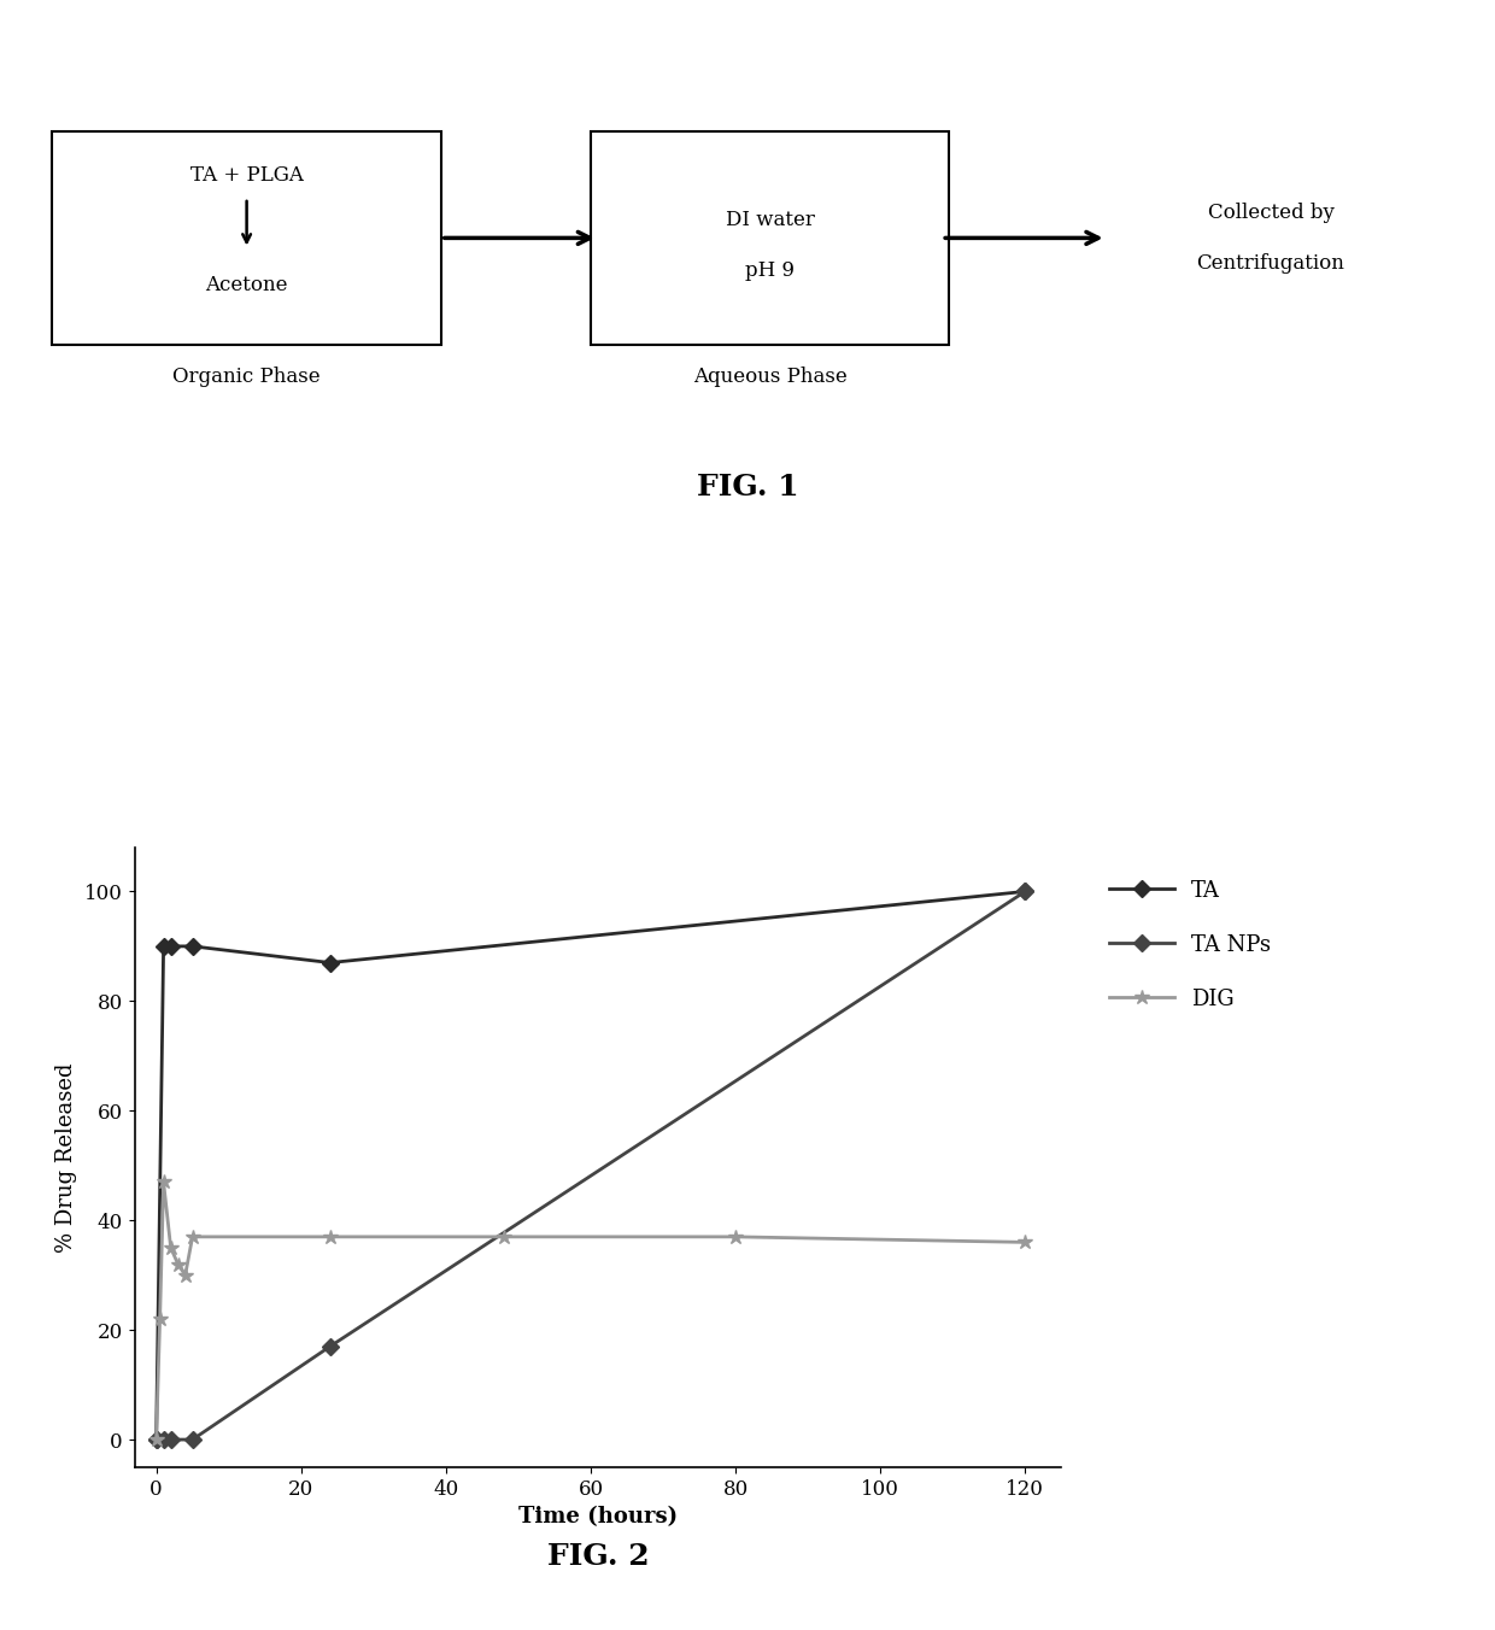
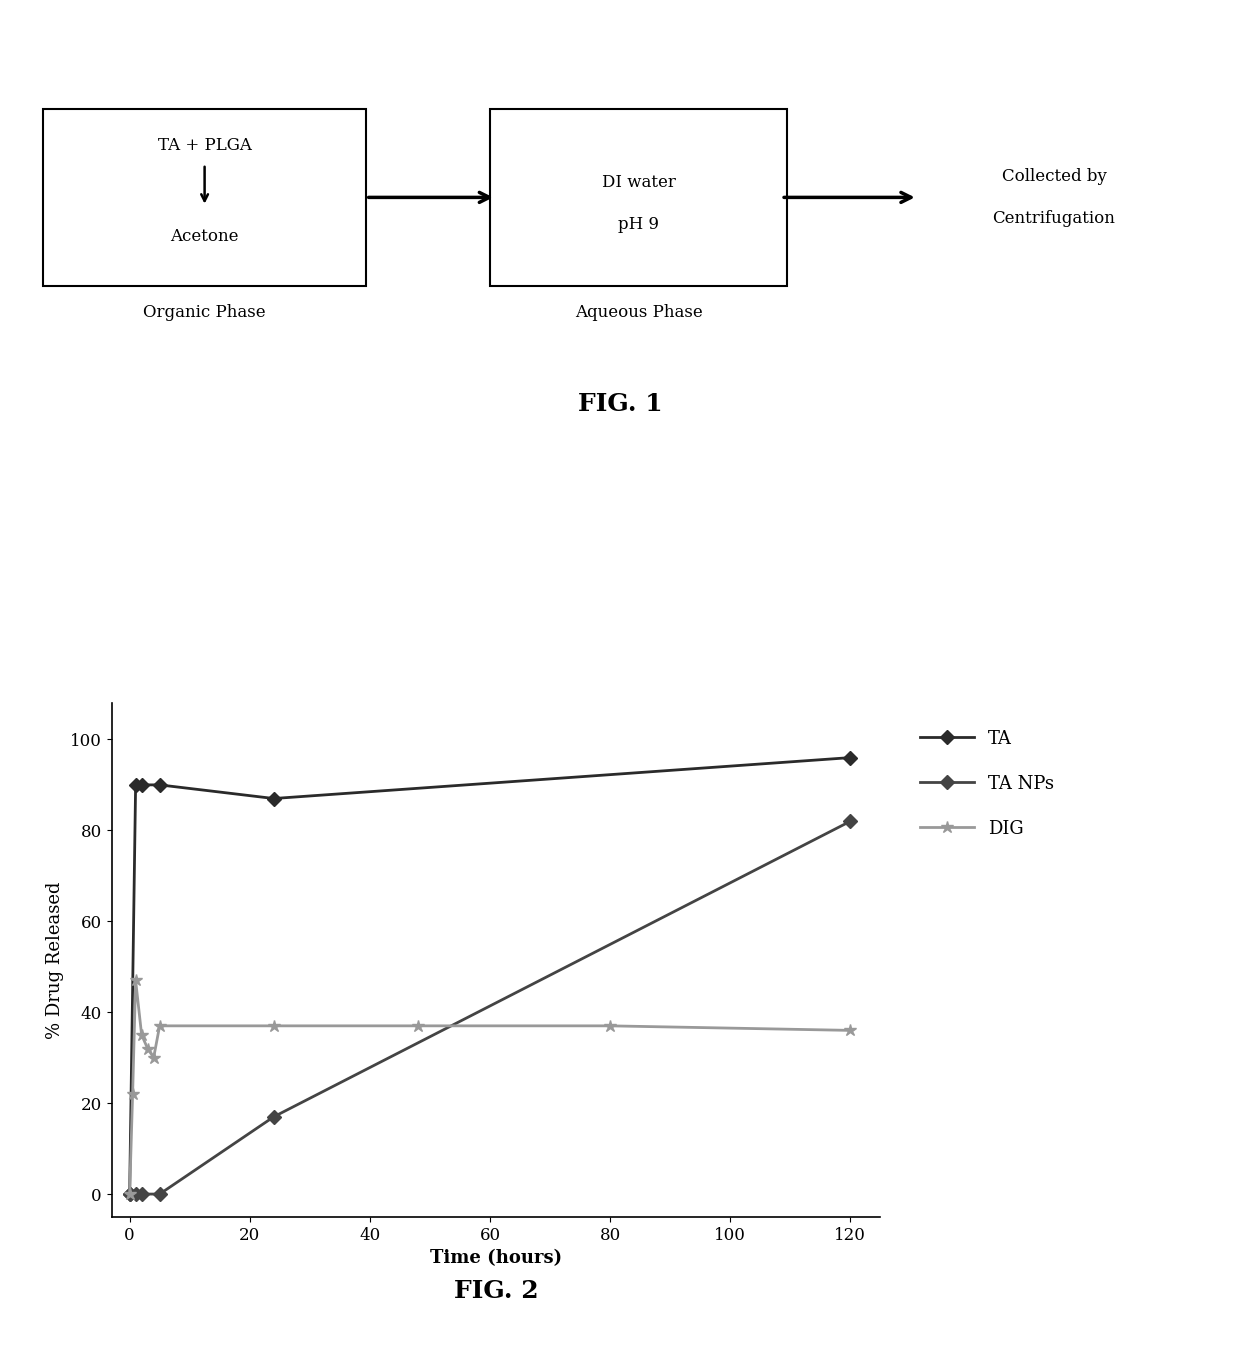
TA/120: 100 -> 96
TA NPs/120: 100 -> 82
